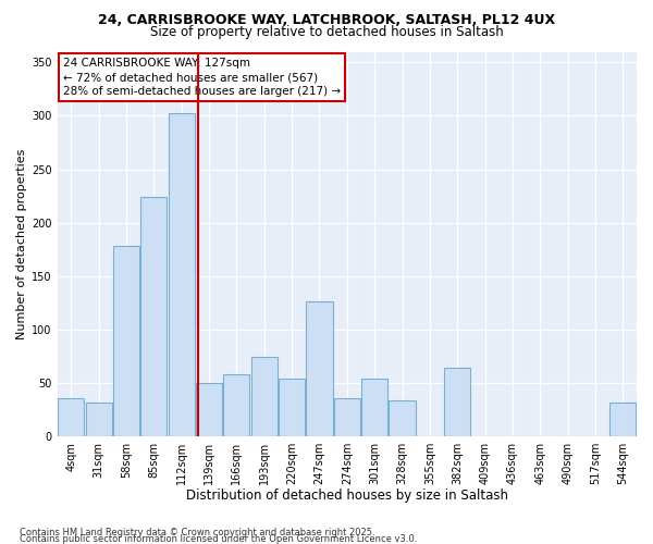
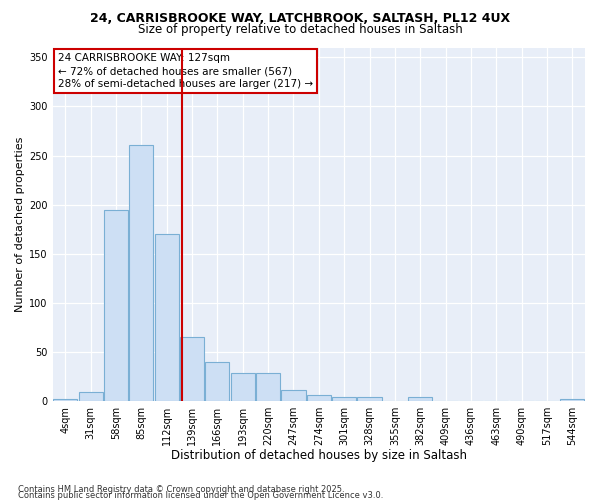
4sqm: 36 -> 2
31sqm: 32 -> 9
58sqm: 178 -> 195
85sqm: 224 -> 261
112sqm: 302 -> 170
139sqm: 50 -> 65
166sqm: 58 -> 40
193sqm: 74 -> 29
220sqm: 54 -> 29
247sqm: 126 -> 11
274sqm: 36 -> 6
301sqm: 54 -> 4
328sqm: 34 -> 4
382sqm: 64 -> 4
544sqm: 32 -> 2
